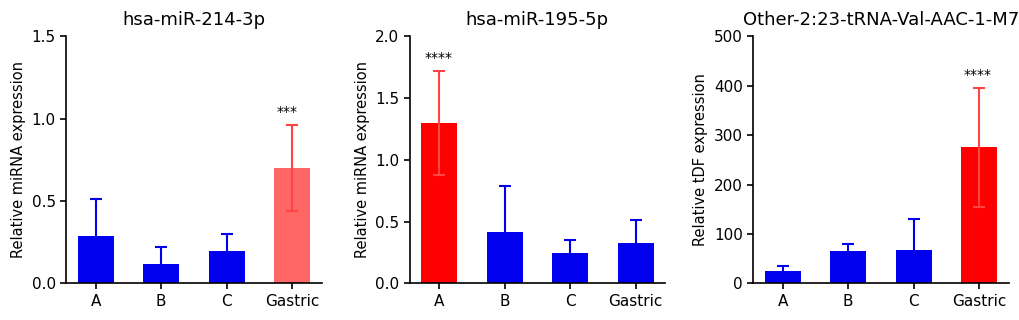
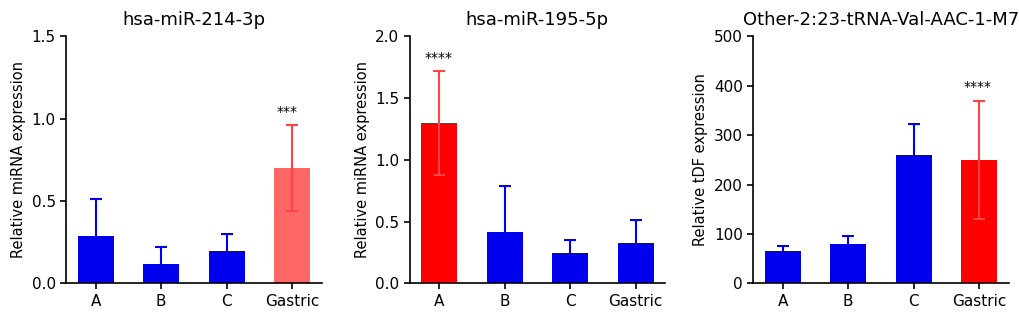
Other-2:23-tRNA-Val-AAC-1-M7/A: 25 -> 65
Other-2:23-tRNA-Val-AAC-1-M7/B: 65 -> 80
Other-2:23-tRNA-Val-AAC-1-M7/C: 68 -> 260
Other-2:23-tRNA-Val-AAC-1-M7/Gastric: 275 -> 250
